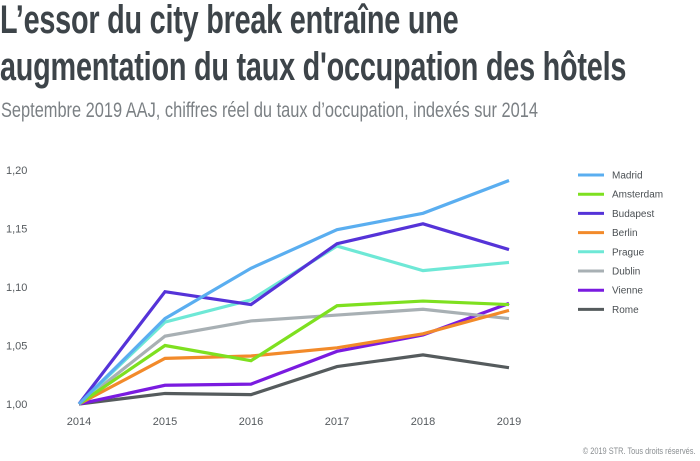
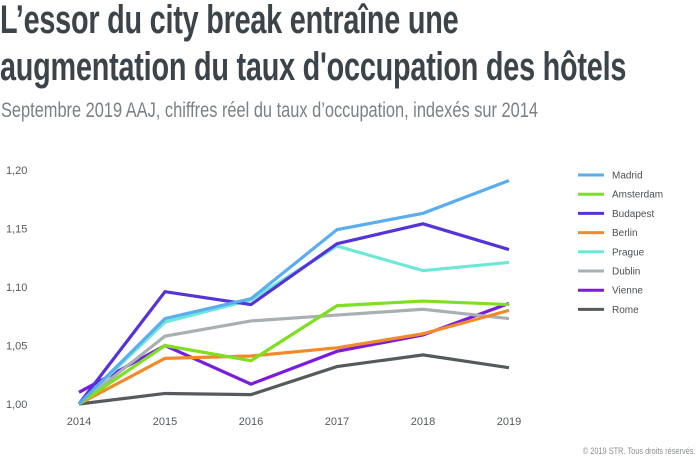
Vienne/2014: 1,00 -> 1,01
Vienne/2015: 1,02 -> 1,05
Madrid/2016: 1,12 -> 1,09
